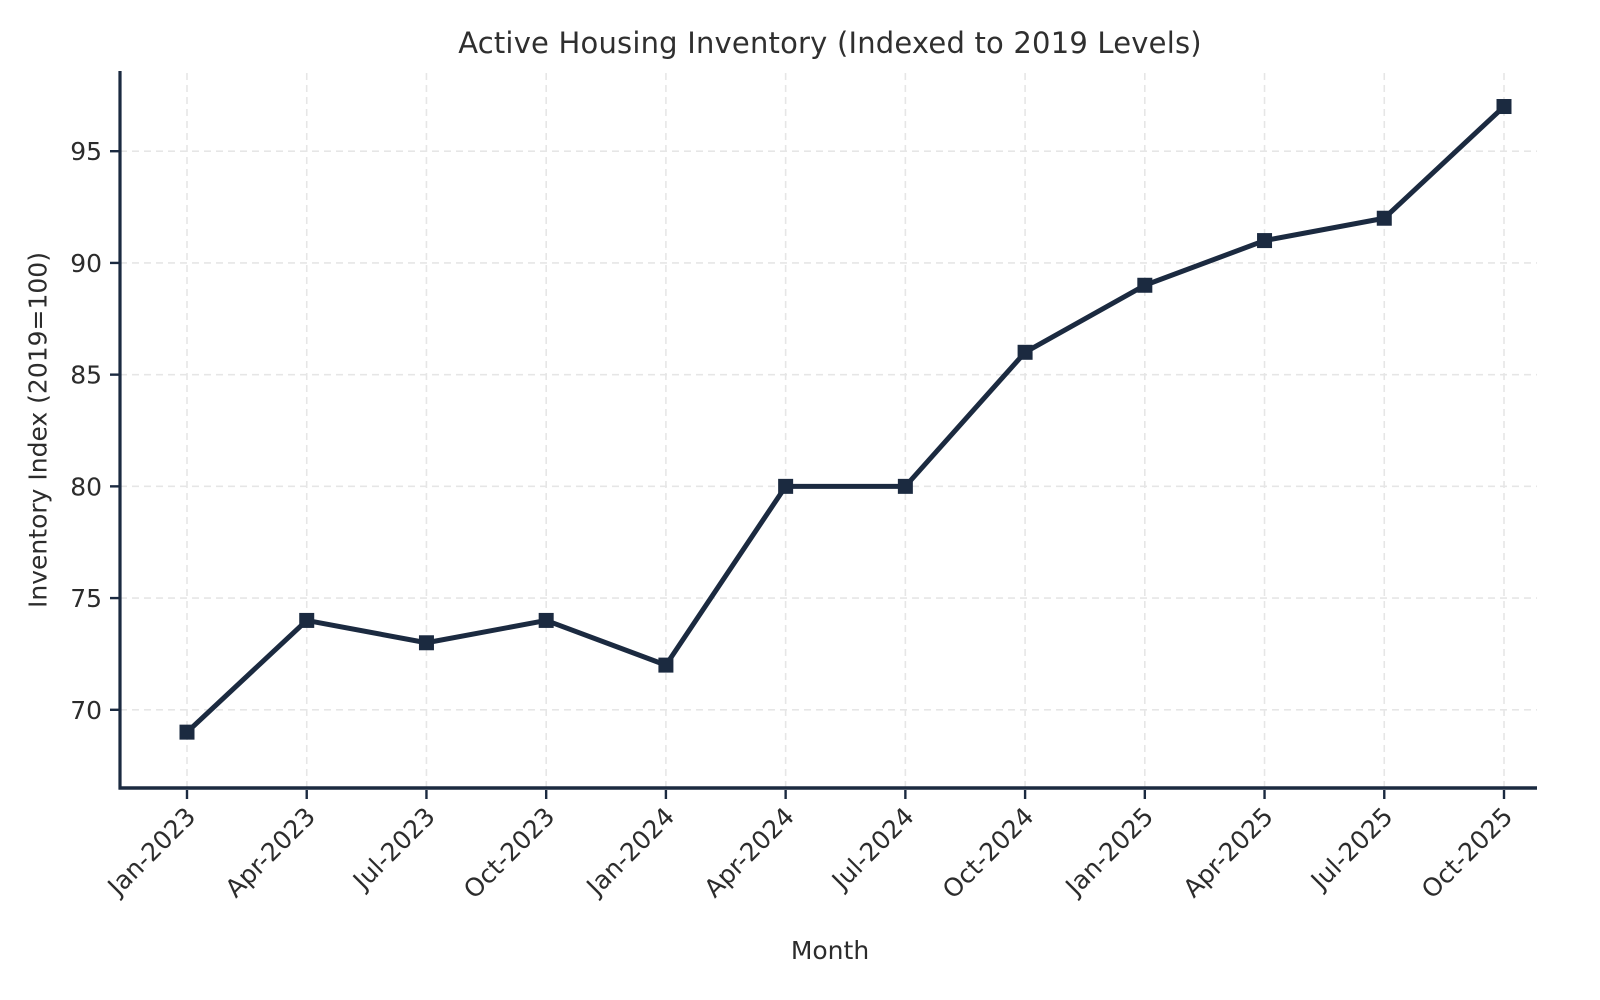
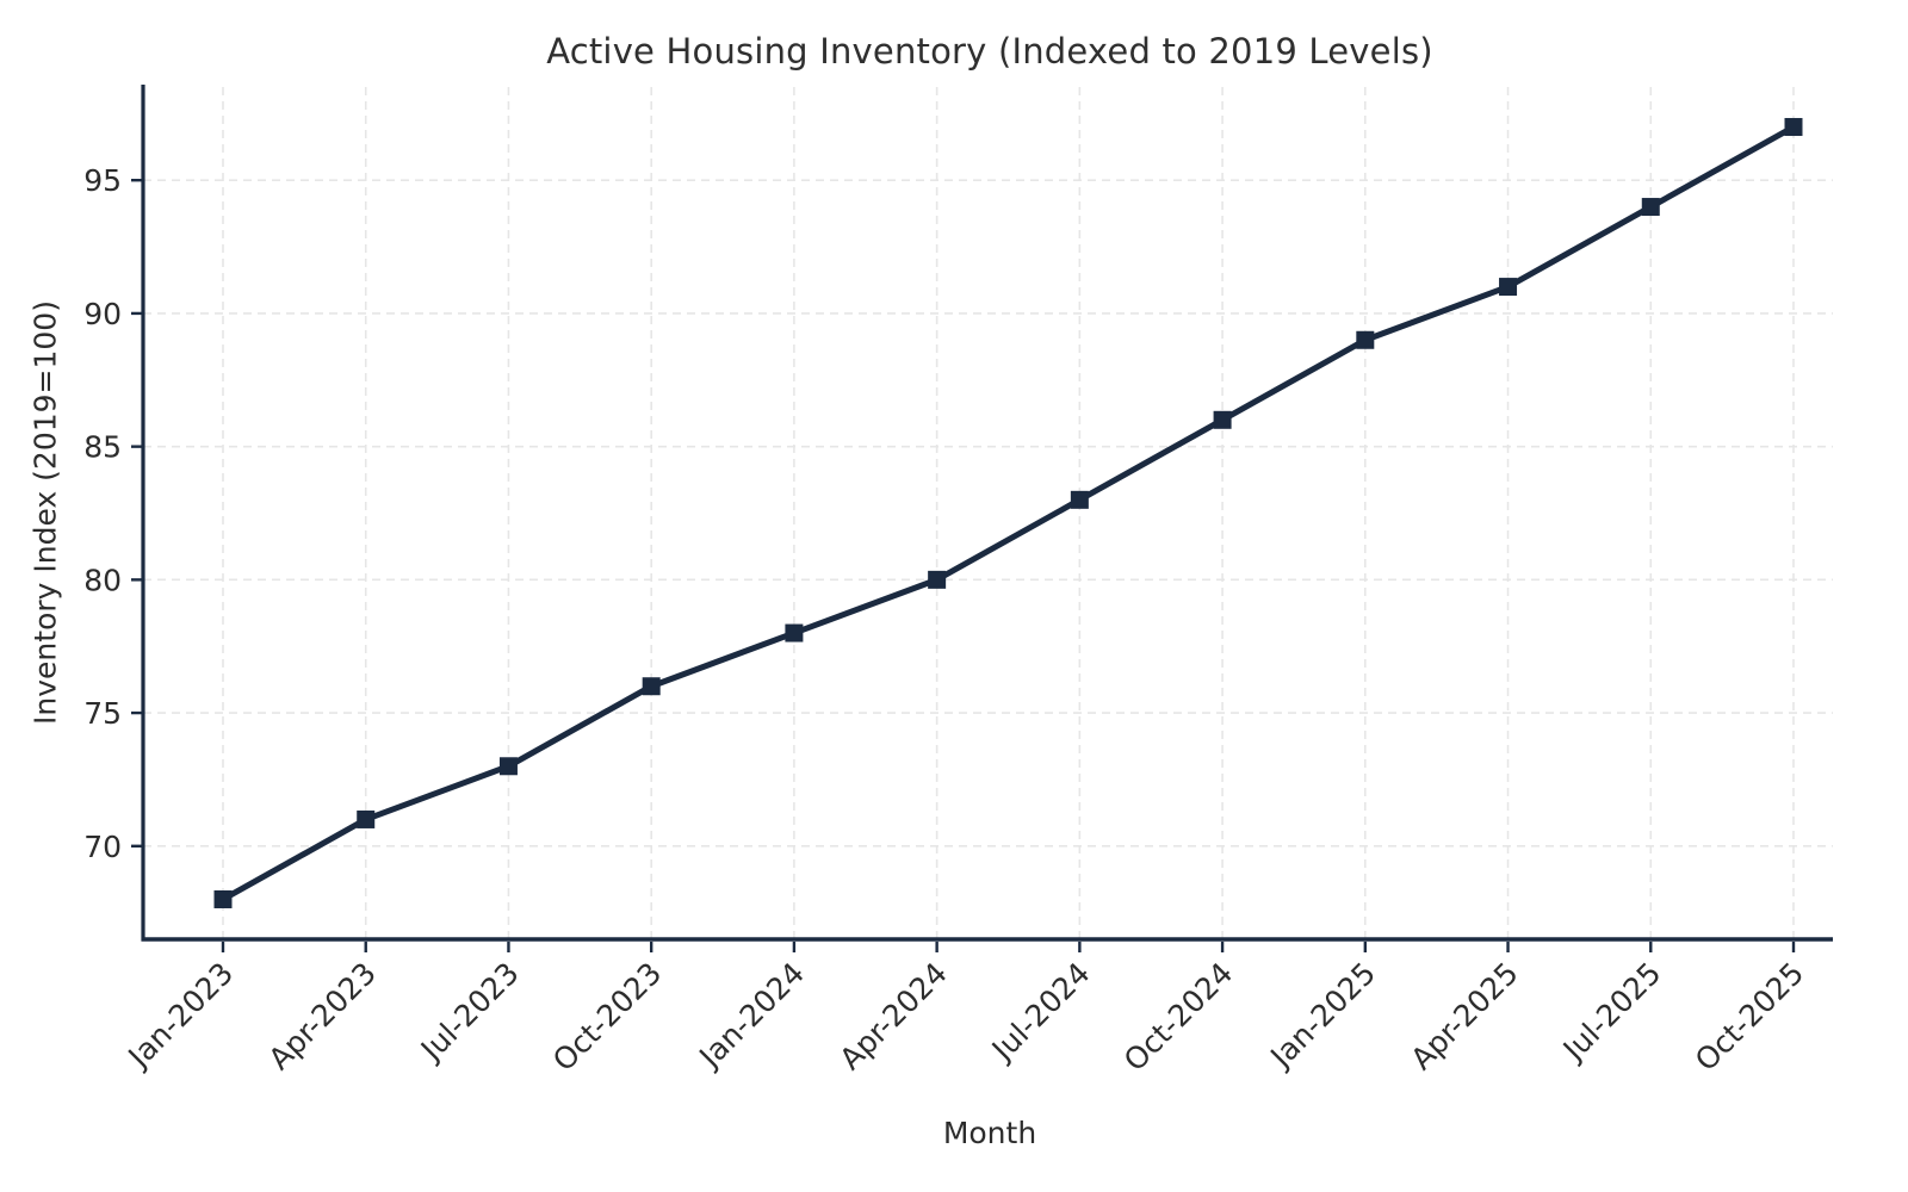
Jan-2023: 69 -> 68
Apr-2023: 74 -> 71
Oct-2023: 74 -> 76
Jan-2024: 72 -> 78
Jul-2024: 80 -> 83
Jul-2025: 92 -> 94
